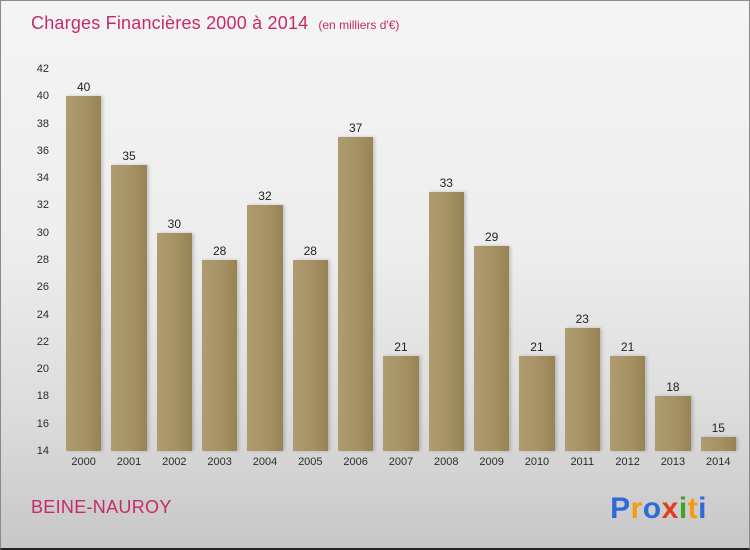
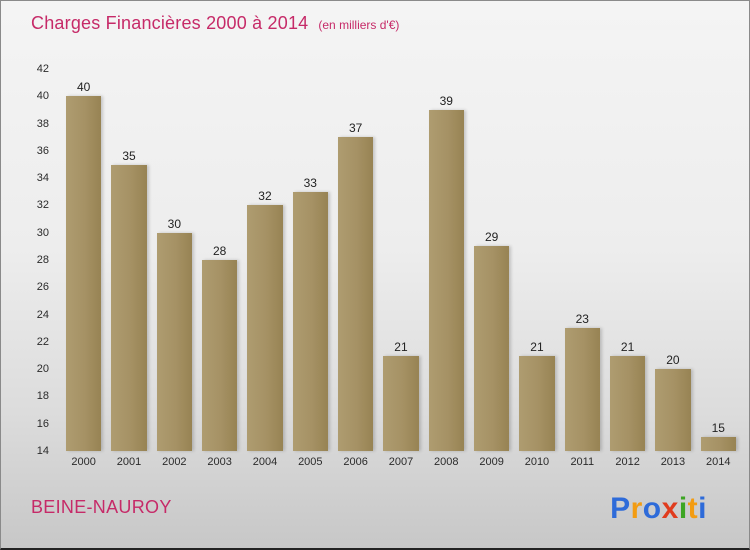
2005: 28 -> 33
2008: 33 -> 39
2013: 18 -> 20
